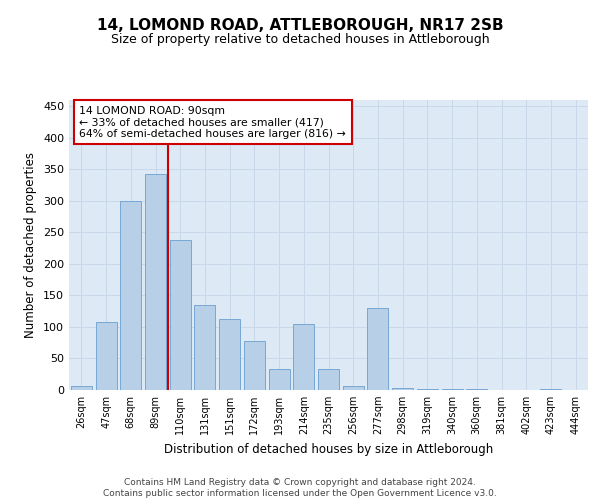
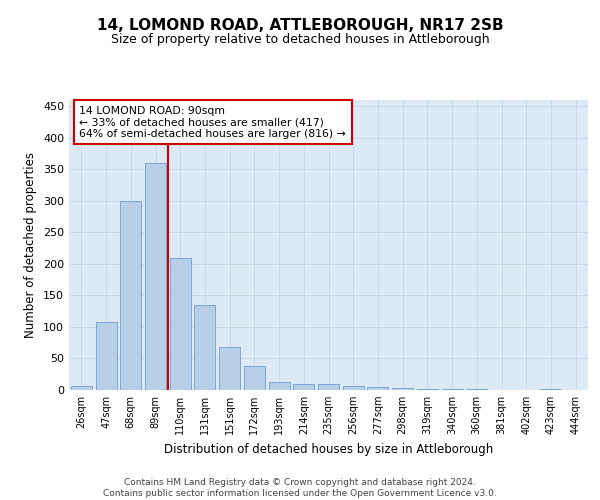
89sqm: 342 -> 360
110sqm: 238 -> 210
151sqm: 112 -> 68
172sqm: 78 -> 38
193sqm: 34 -> 13
214sqm: 104 -> 10
235sqm: 34 -> 9
277sqm: 130 -> 5
